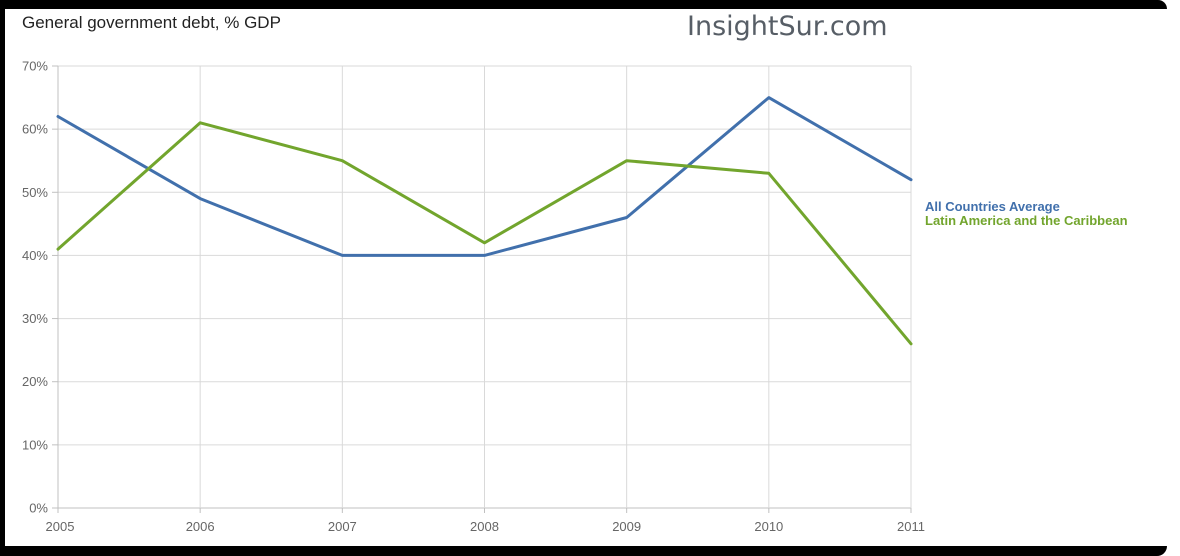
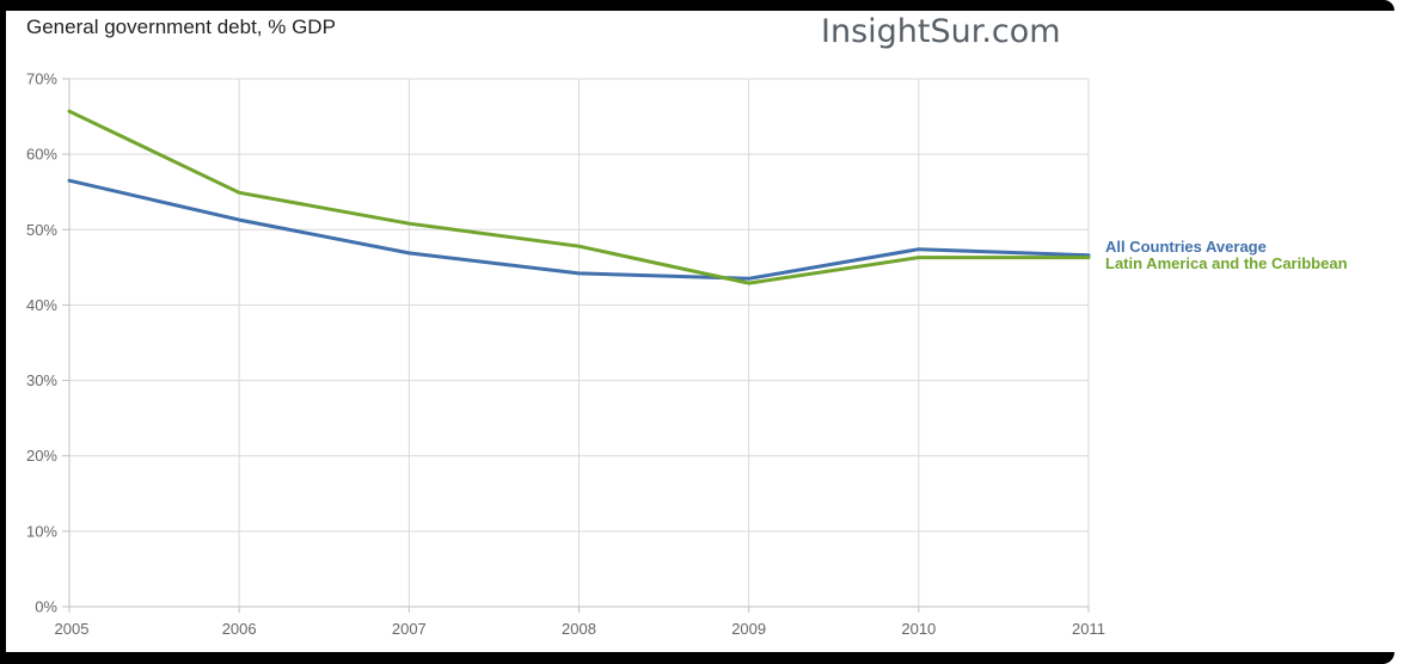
All Countries Average/2005: 62% -> 56%
Latin America and the Caribbean/2005: 41% -> 66%
All Countries Average/2006: 49% -> 51%
Latin America and the Caribbean/2006: 61% -> 55%
All Countries Average/2007: 40% -> 47%
Latin America and the Caribbean/2007: 55% -> 51%
All Countries Average/2008: 40% -> 44%
Latin America and the Caribbean/2008: 42% -> 48%
All Countries Average/2009: 46% -> 44%
Latin America and the Caribbean/2009: 55% -> 43%
All Countries Average/2010: 65% -> 47%
Latin America and the Caribbean/2010: 53% -> 46%
All Countries Average/2011: 52% -> 47%
Latin America and the Caribbean/2011: 26% -> 46%
